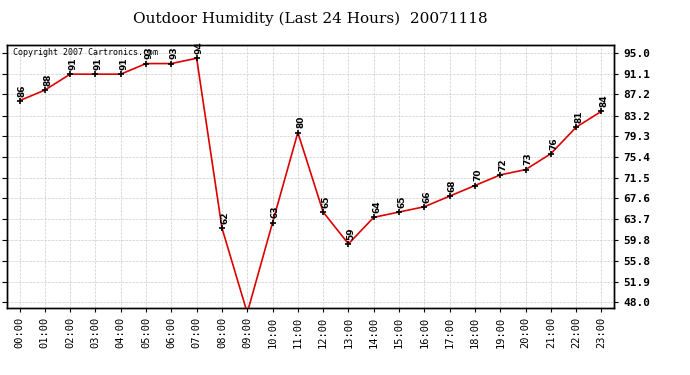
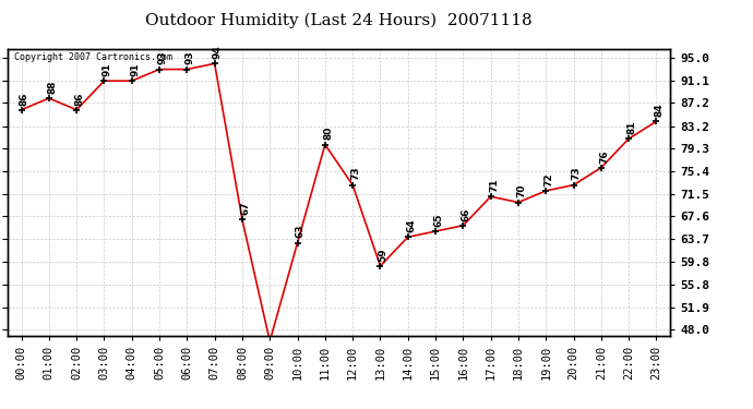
02:00: 91 -> 86
08:00: 62 -> 67
12:00: 65 -> 73
17:00: 68 -> 71
